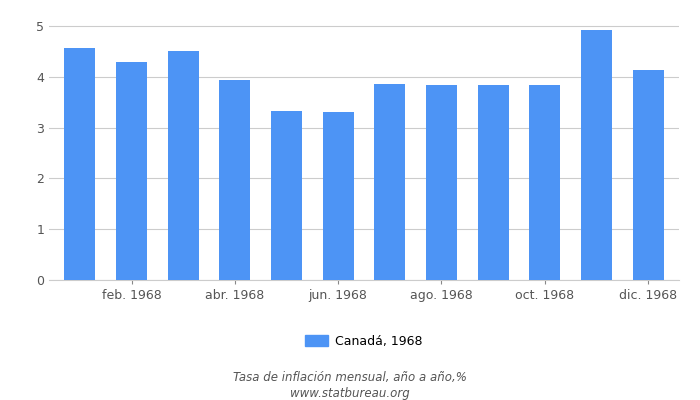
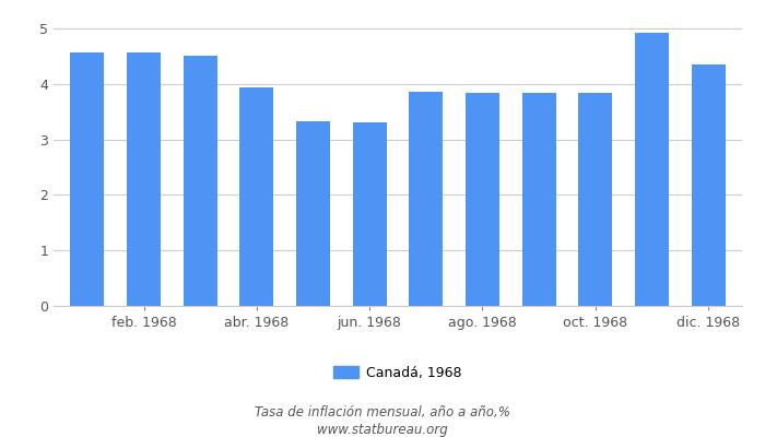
feb. 1968: 4.30 -> 4.56
dic. 1968: 4.14 -> 4.35
